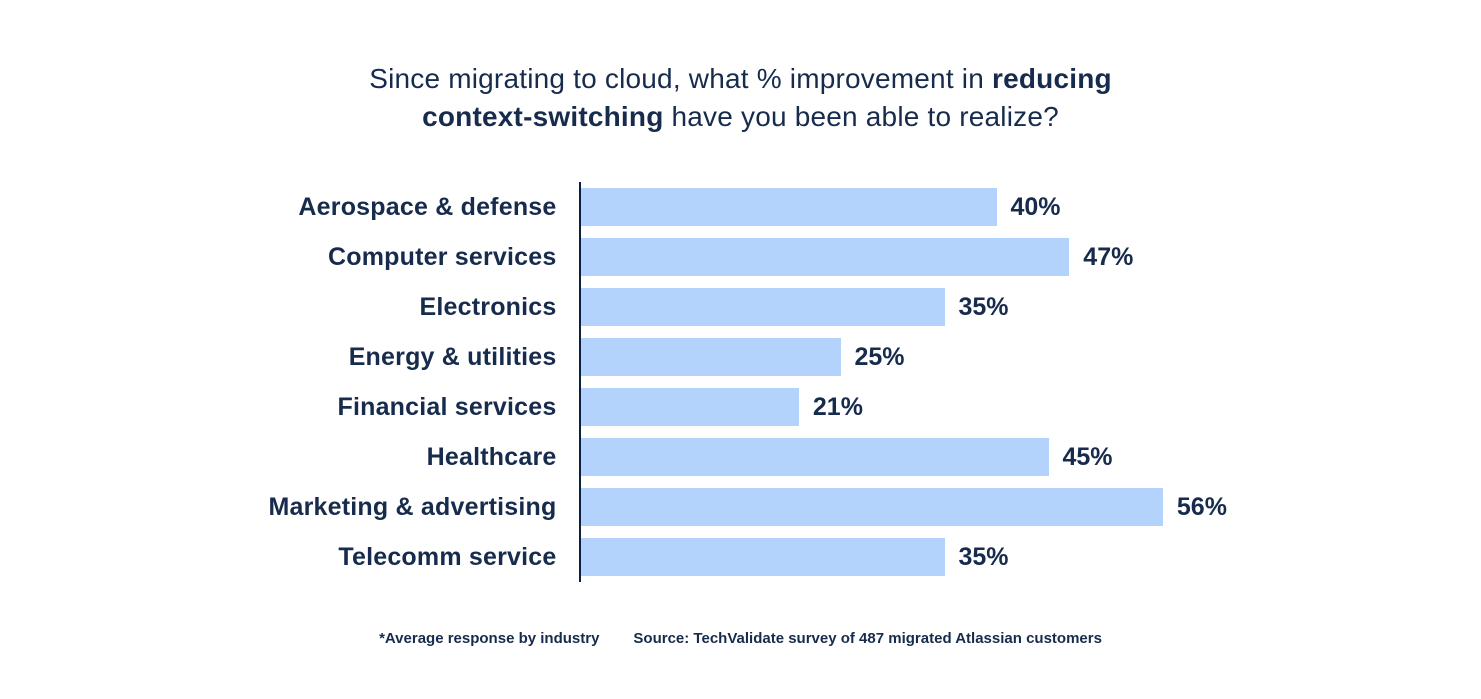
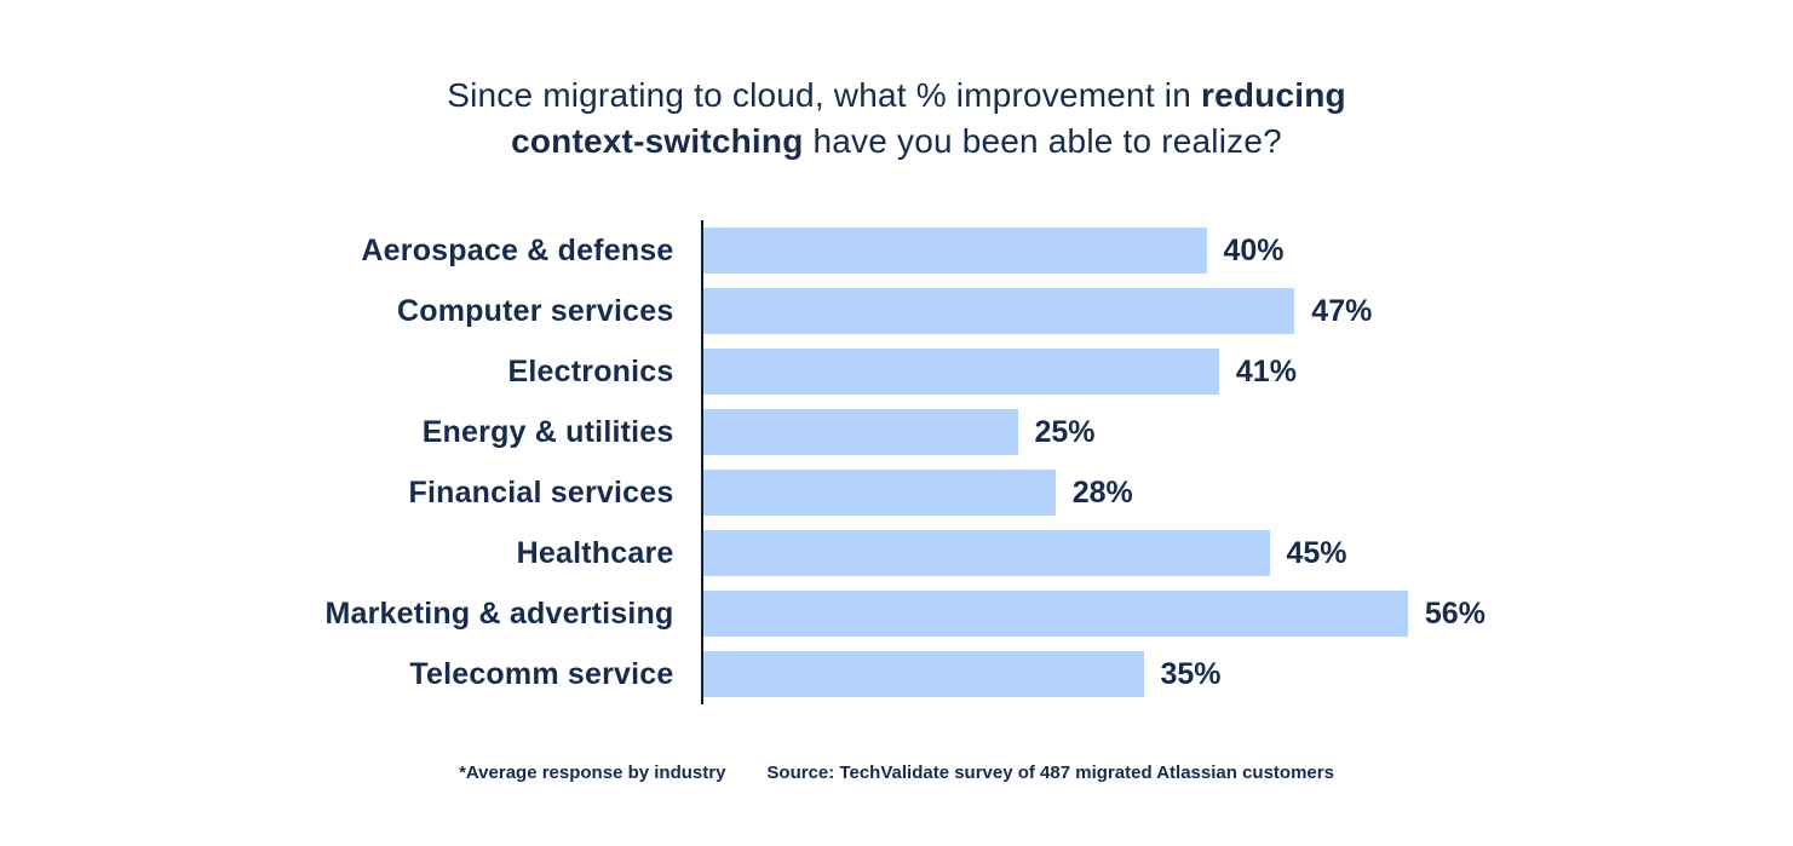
Electronics: 35% -> 41%
Financial services: 21% -> 28%
